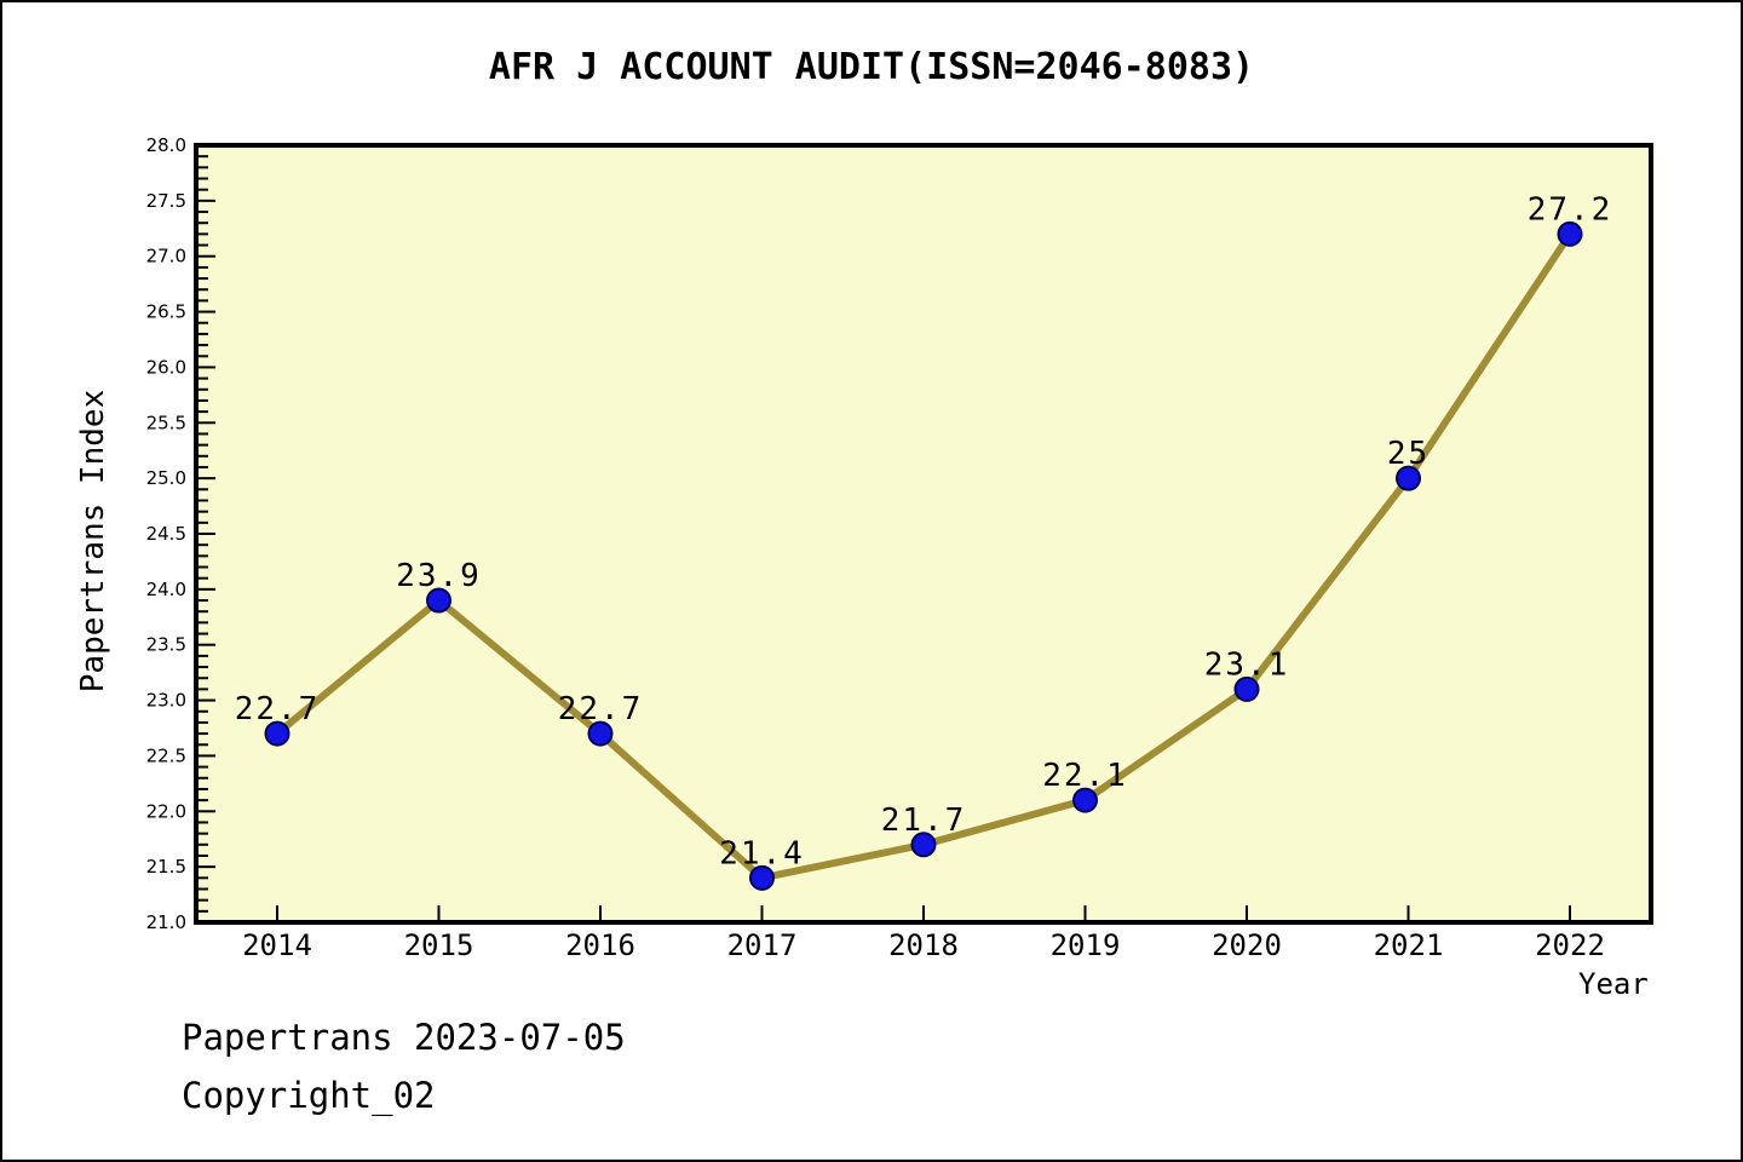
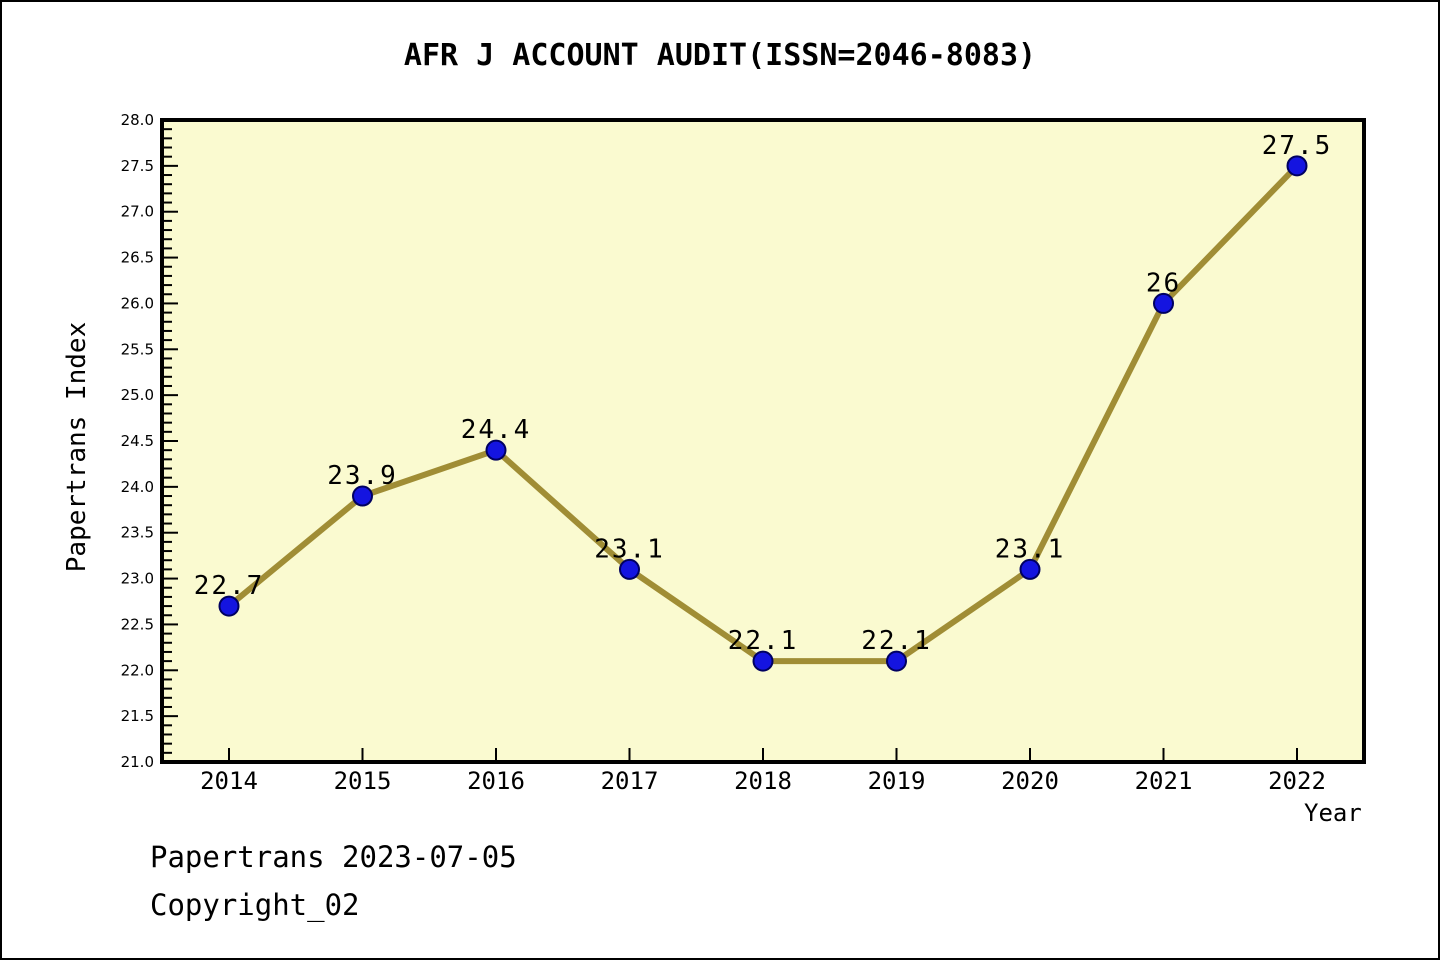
2016: 22.7 -> 24.4
2017: 21.4 -> 23.1
2018: 21.7 -> 22.1
2021: 25 -> 26
2022: 27.2 -> 27.5
